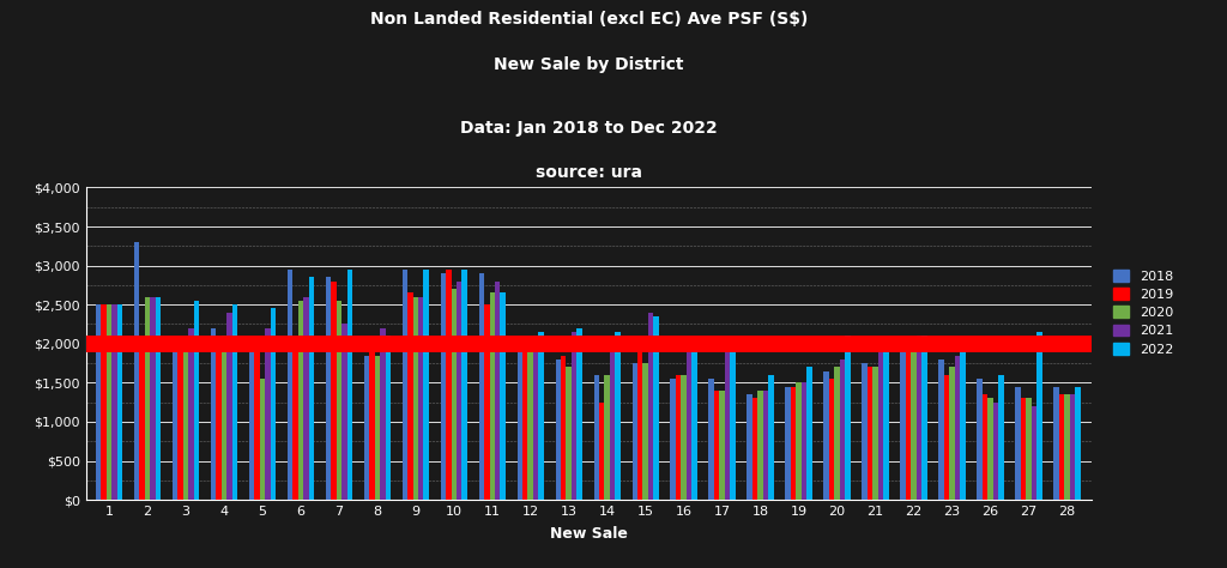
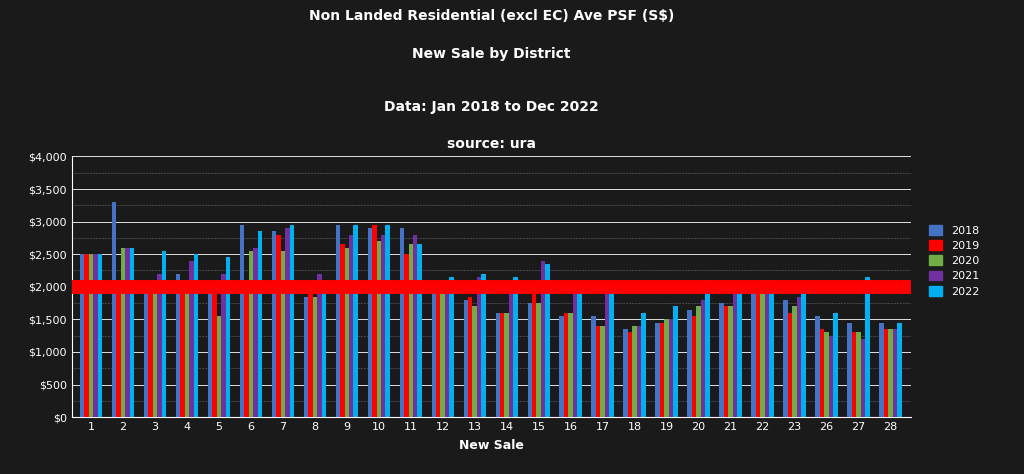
2021/7: $2,260 -> $2,900
2021/9: $2,600 -> $2,800
2019/14: $1,240 -> $1,600
